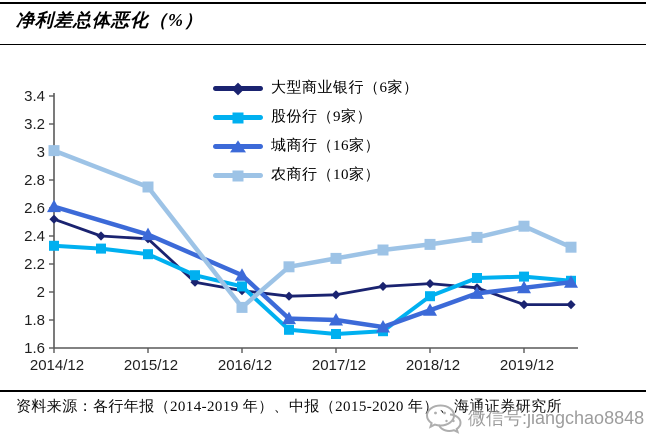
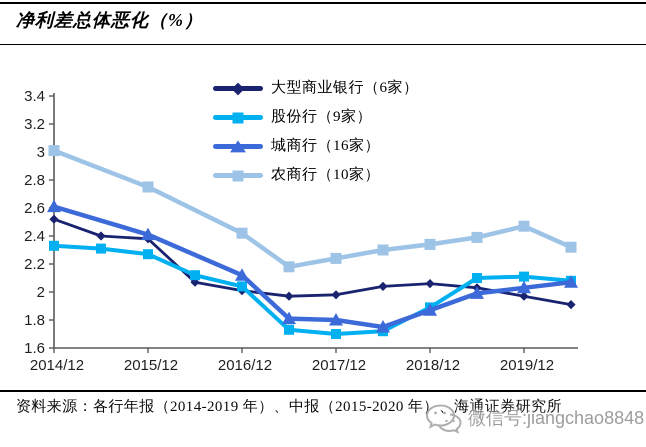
农商行（10家）/2016/12: 1.89 -> 2.42
股份行（9家）/2018/12: 1.97 -> 1.89
大型商业银行（6家）/2019/12: 1.91 -> 1.97
